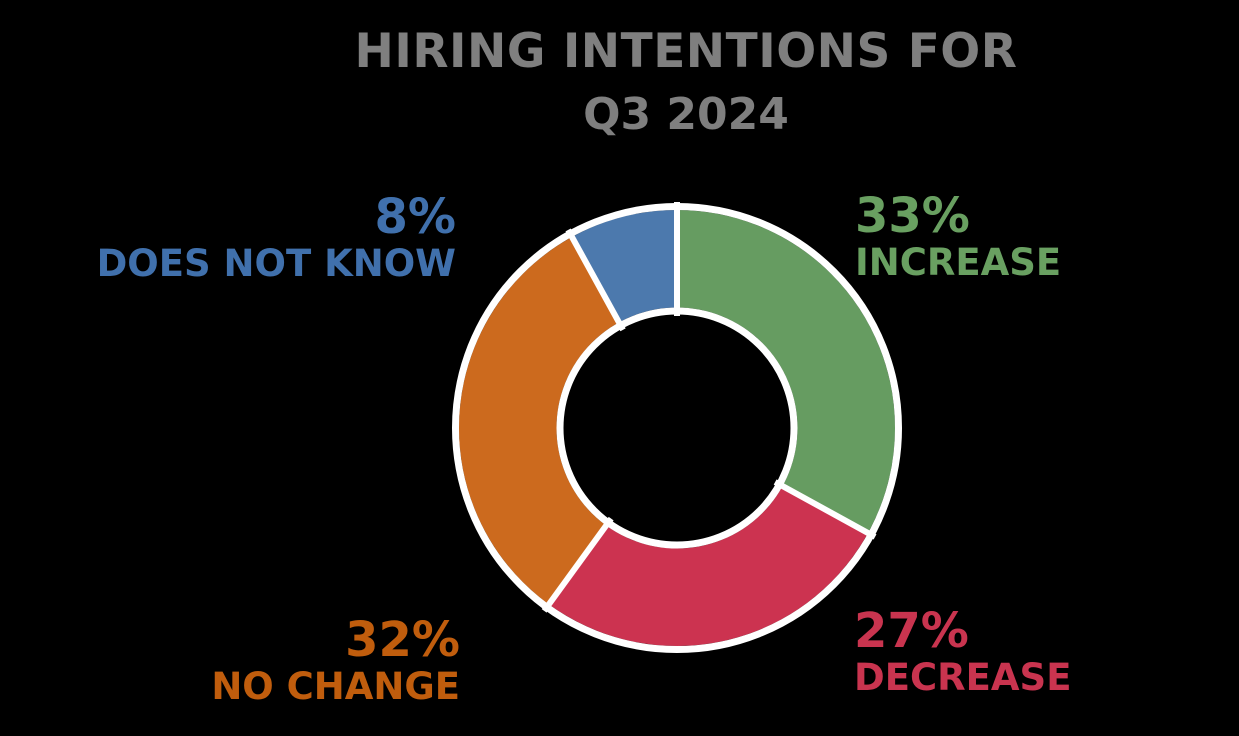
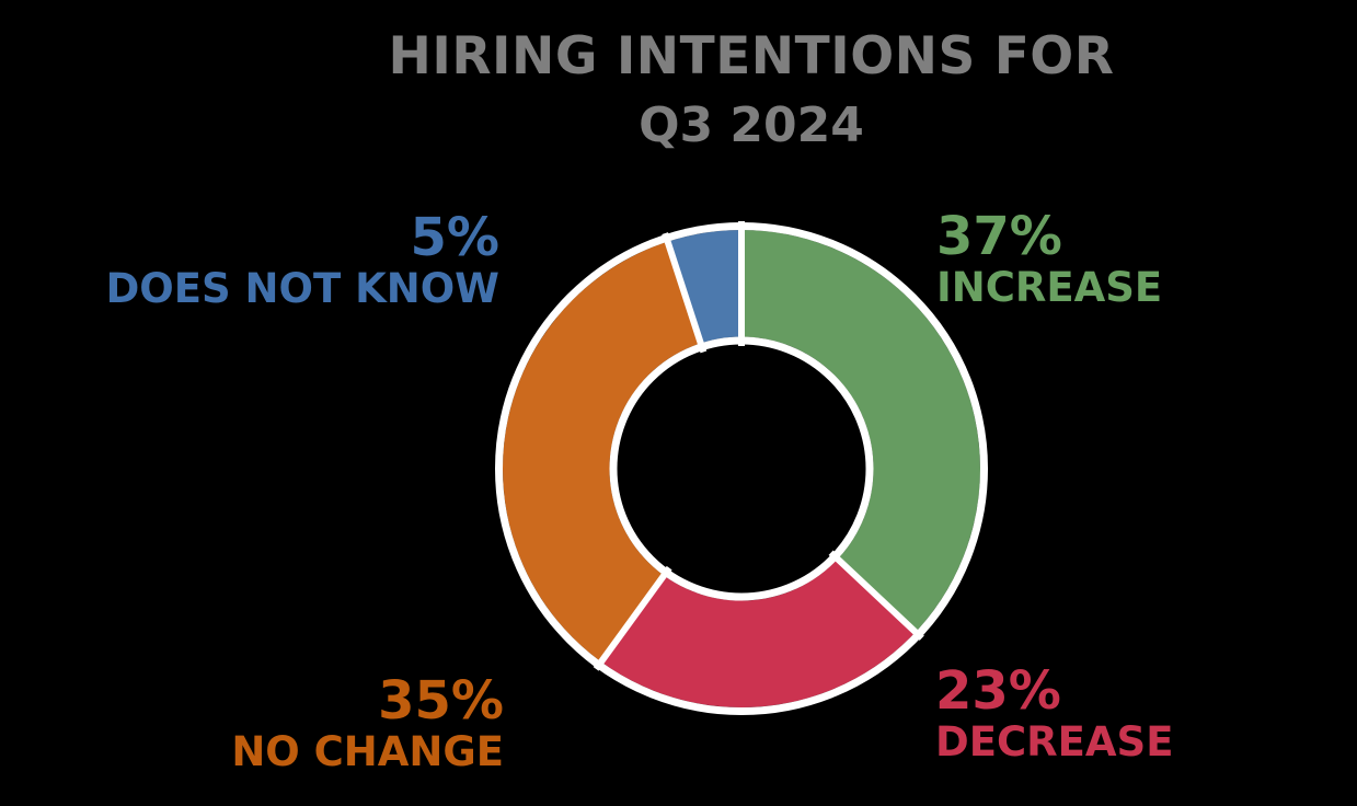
INCREASE: 33% -> 37%
DECREASE: 27% -> 23%
NO CHANGE: 32% -> 35%
DOES NOT KNOW: 8% -> 5%
